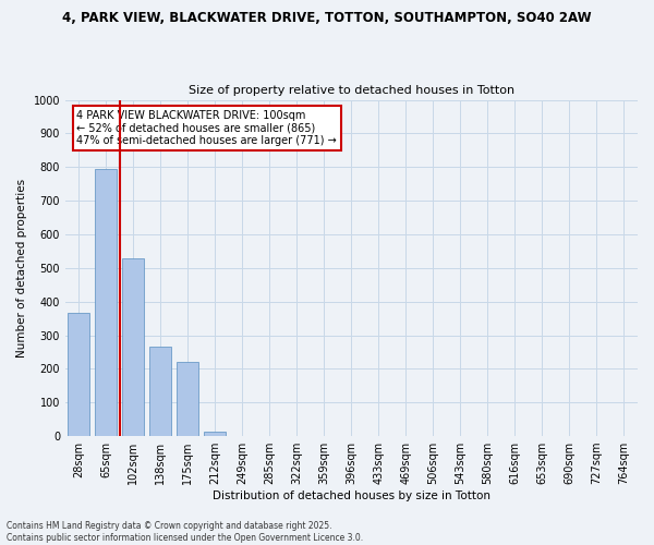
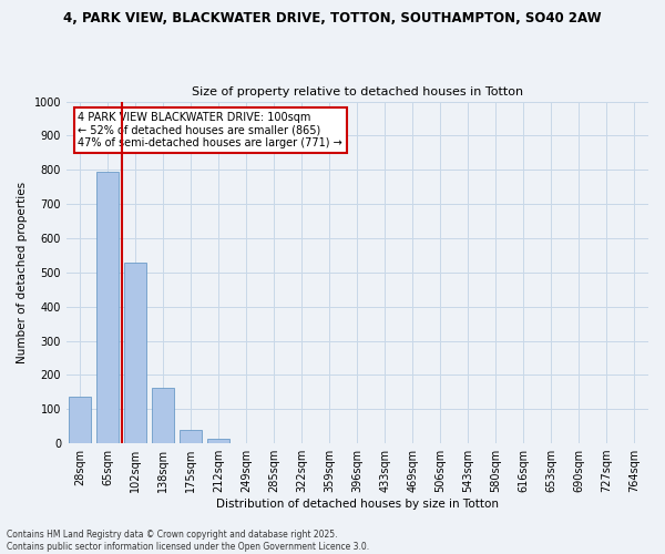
28sqm: 365 -> 135
138sqm: 265 -> 163
175sqm: 220 -> 40
